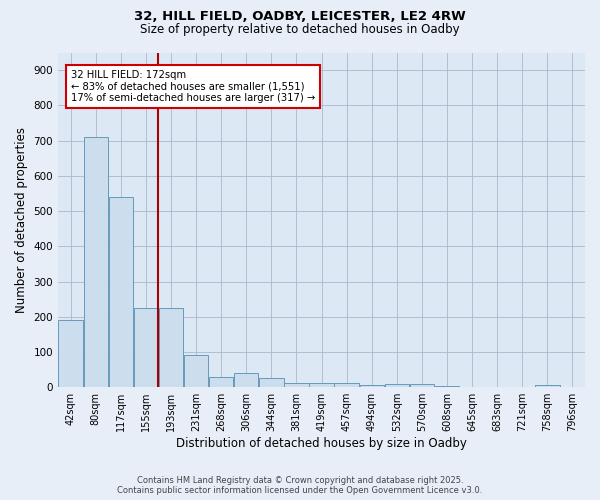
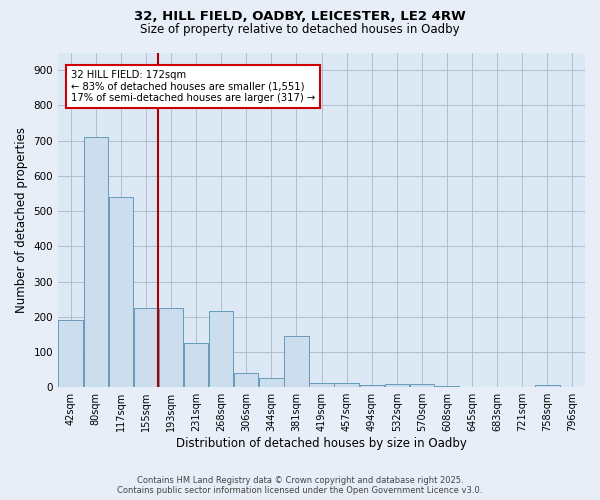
231sqm: 90 -> 125
268sqm: 30 -> 215
381sqm: 12 -> 145
